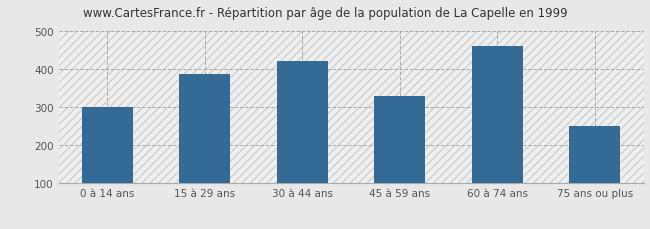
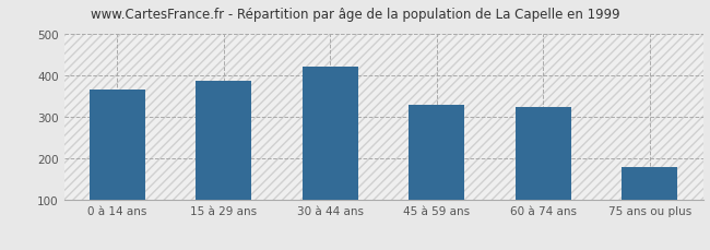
0 à 14 ans: 300 -> 365
60 à 74 ans: 460 -> 325
75 ans ou plus: 250 -> 178
